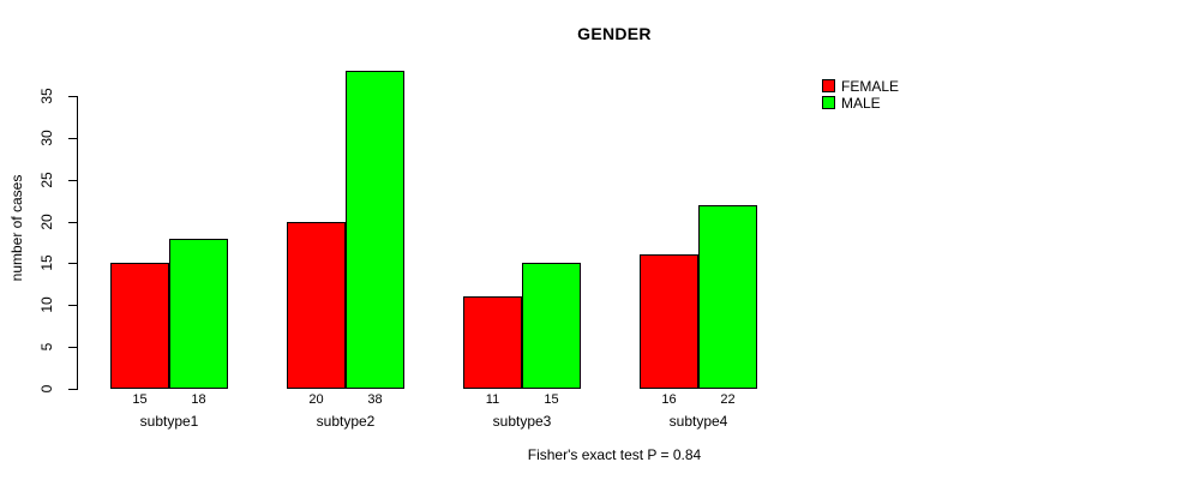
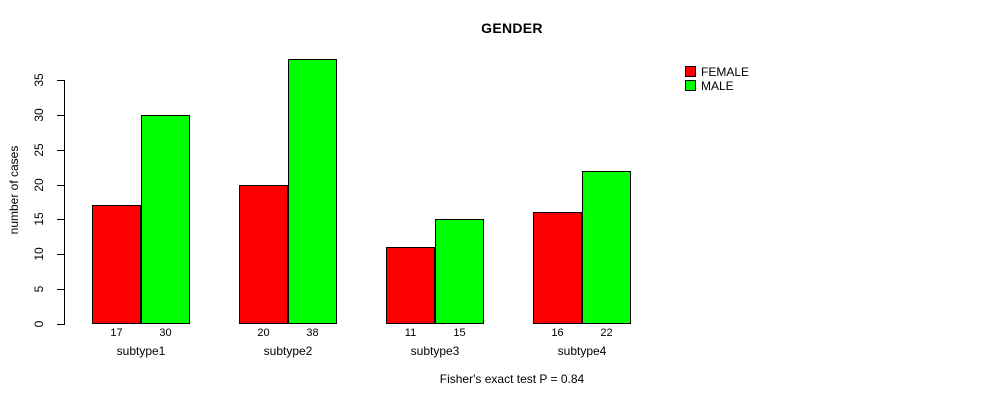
FEMALE/subtype1: 15 -> 17
MALE/subtype1: 18 -> 30
